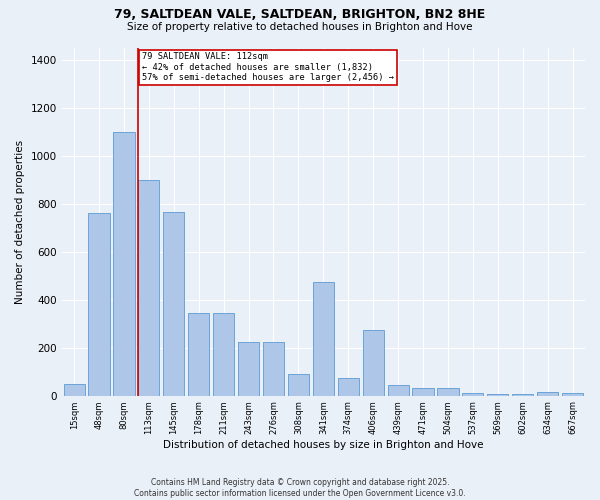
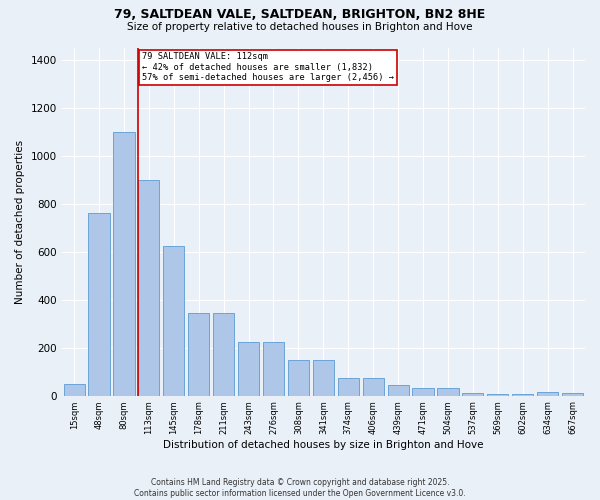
145sqm: 765 -> 625
308sqm: 90 -> 150
341sqm: 475 -> 150
406sqm: 275 -> 75
